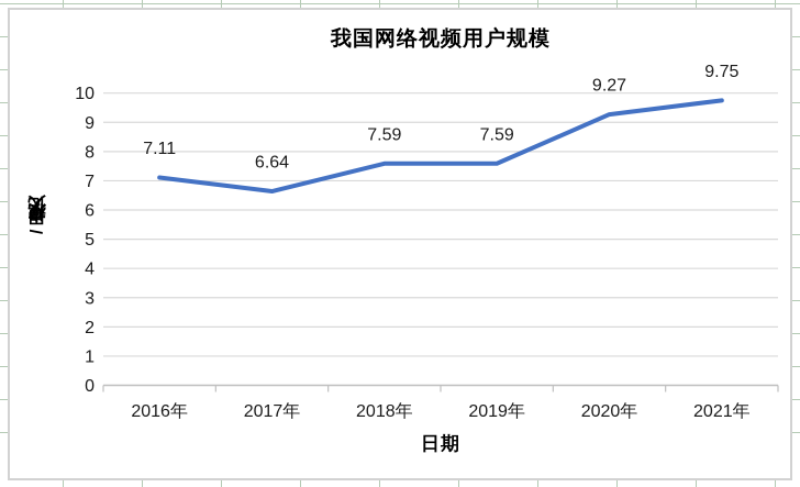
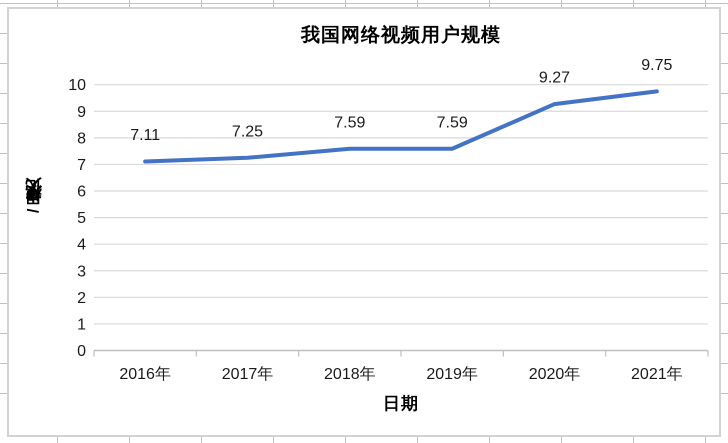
2017年: 6.64 -> 7.25
